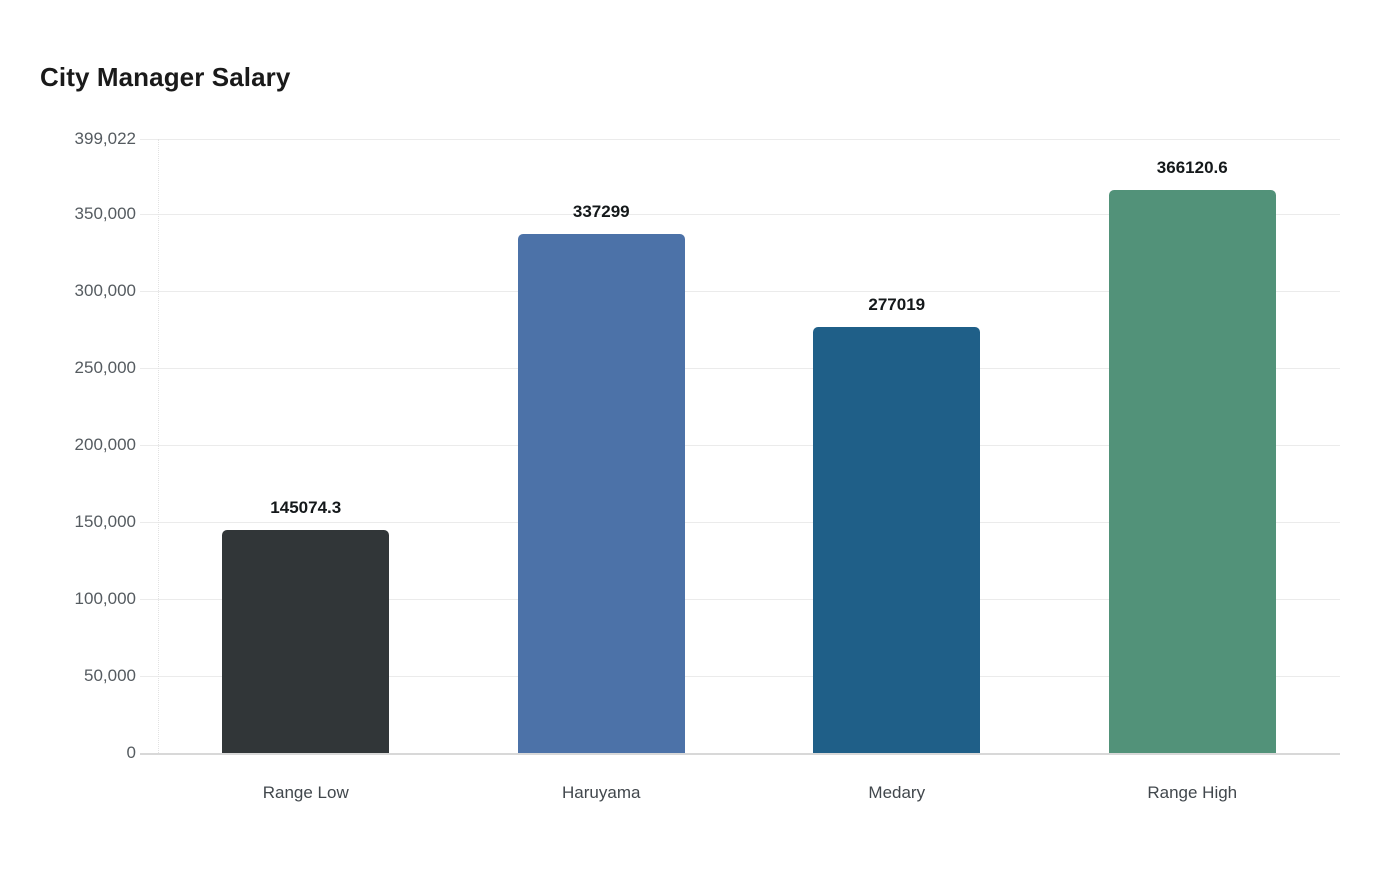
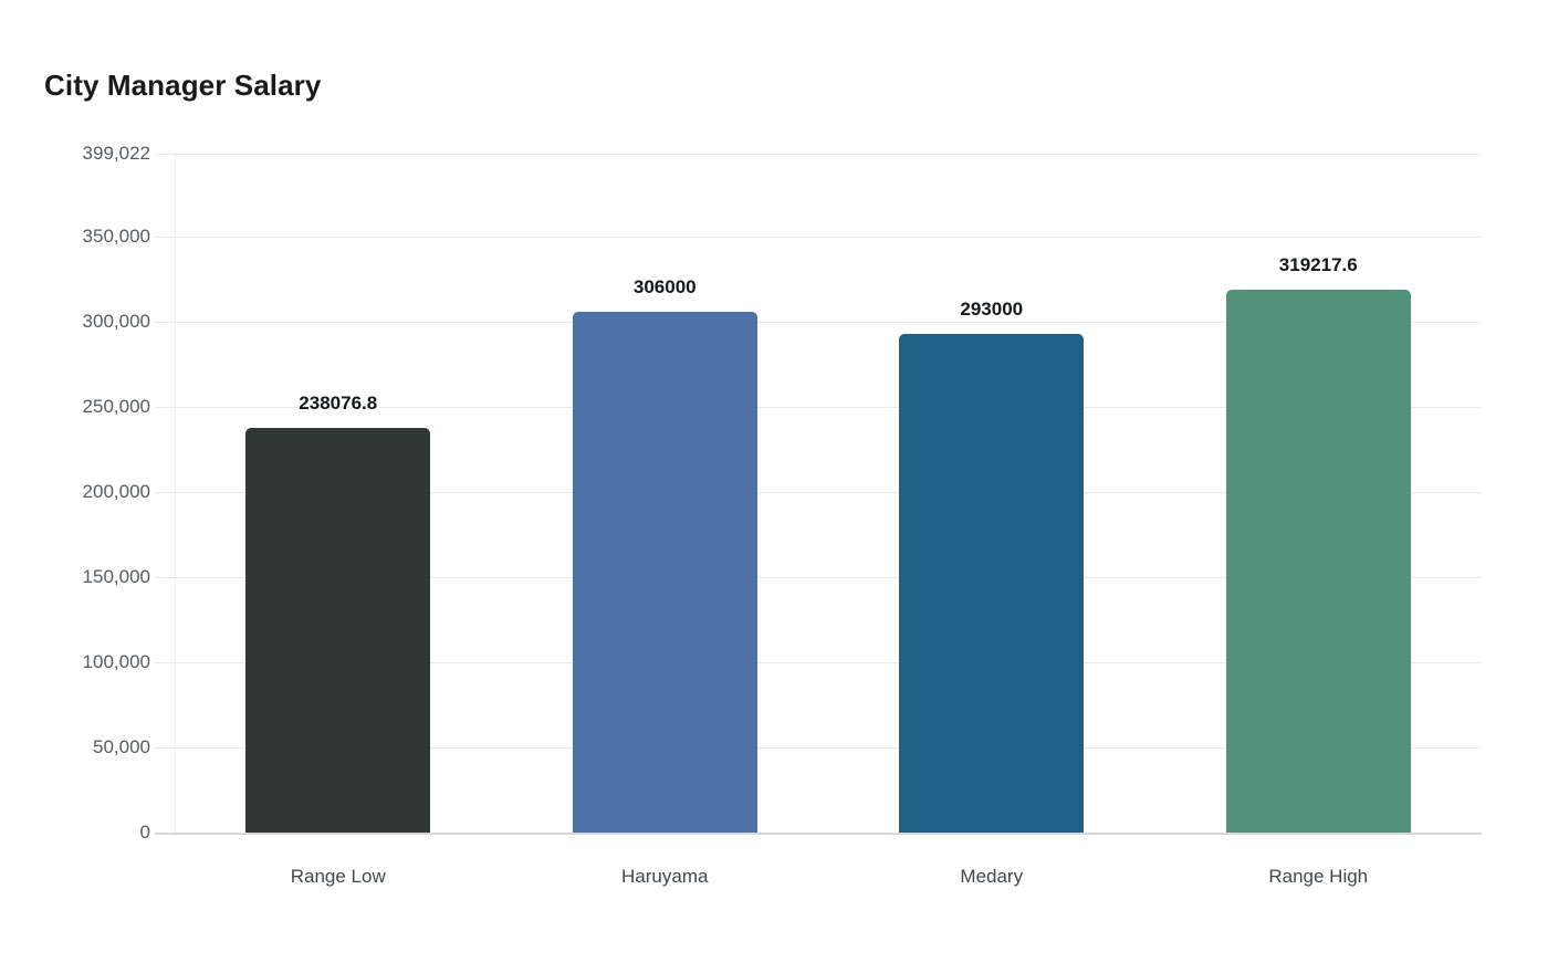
Range Low: 145074.3 -> 238076.8
Haruyama: 337299 -> 306000
Medary: 277019 -> 293000
Range High: 366120.6 -> 319217.6
